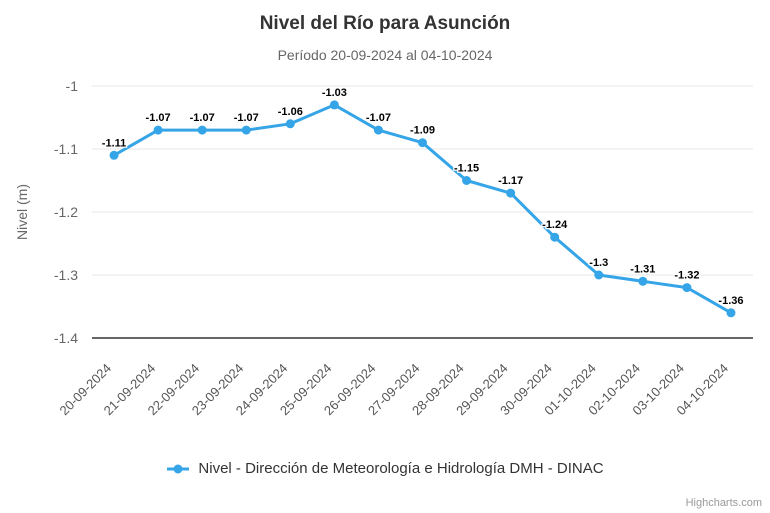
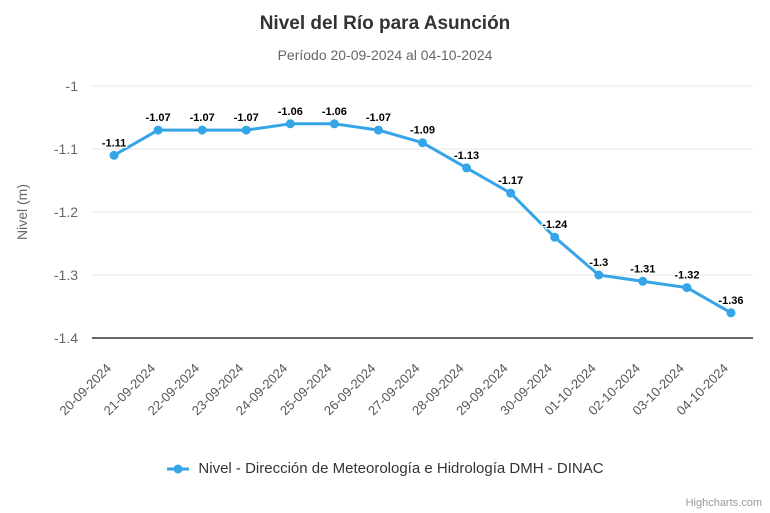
25-09-2024: -1.03 -> -1.06
28-09-2024: -1.15 -> -1.13
